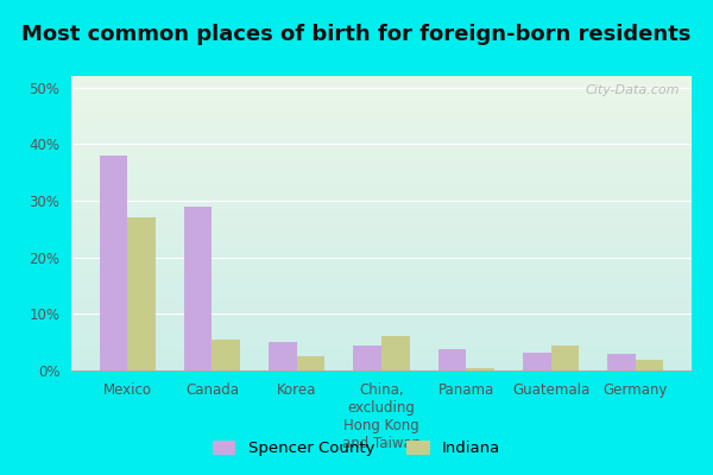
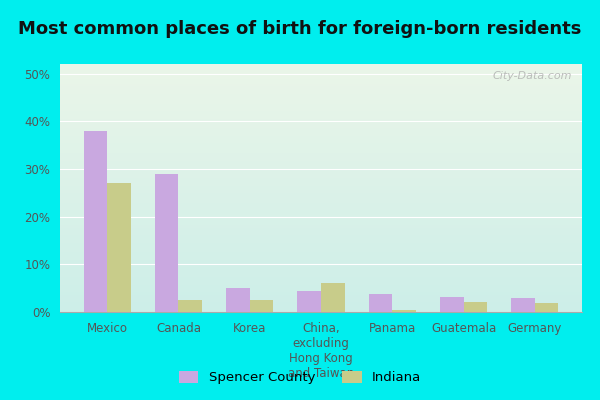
Indiana/Canada: 5.5% -> 2.5%
Indiana/Guatemala: 4.5% -> 2.0%
